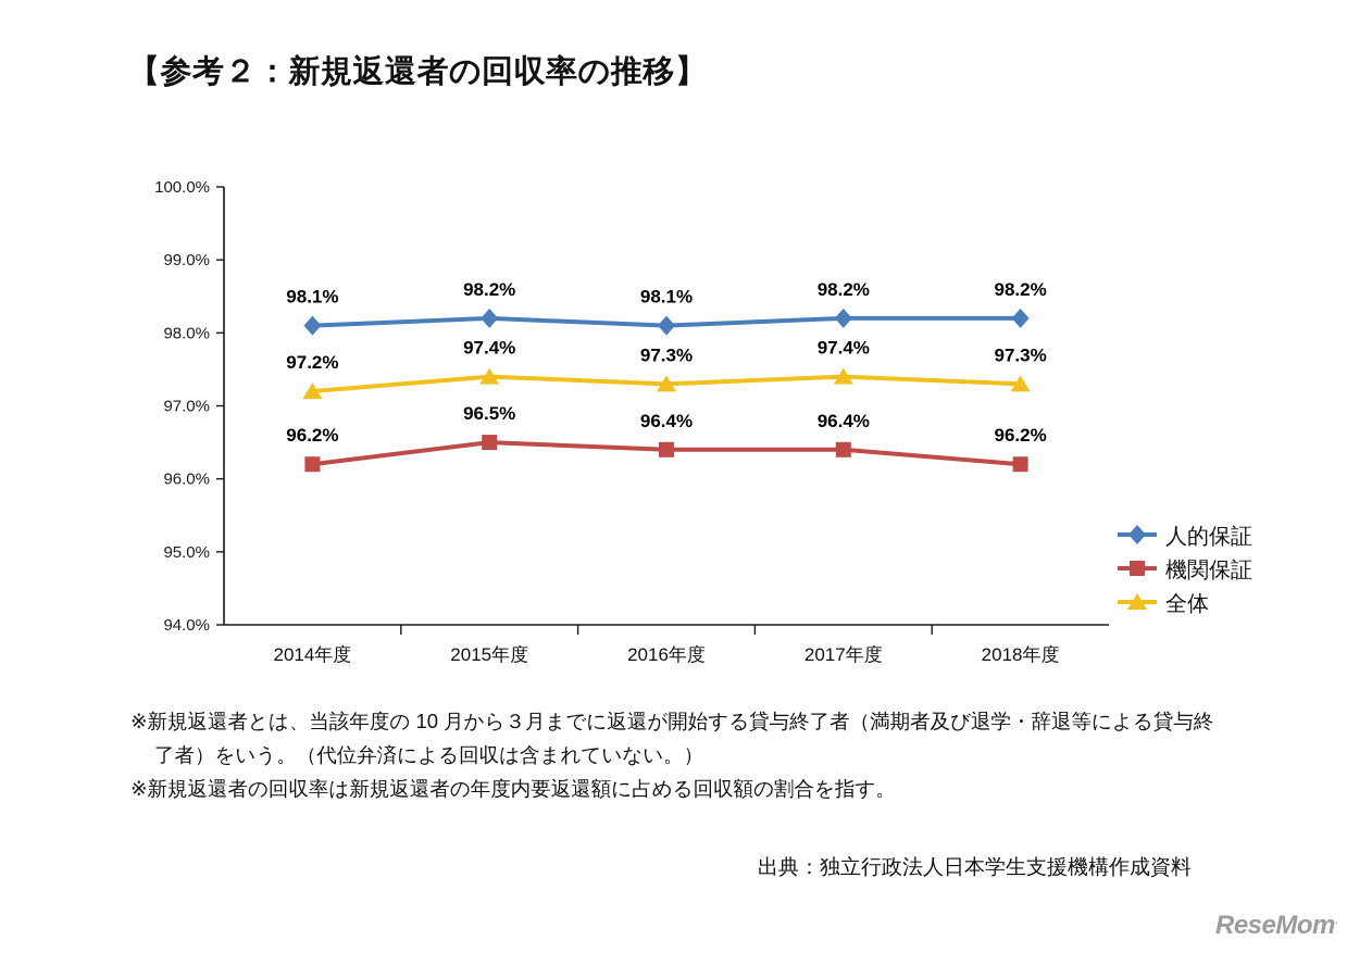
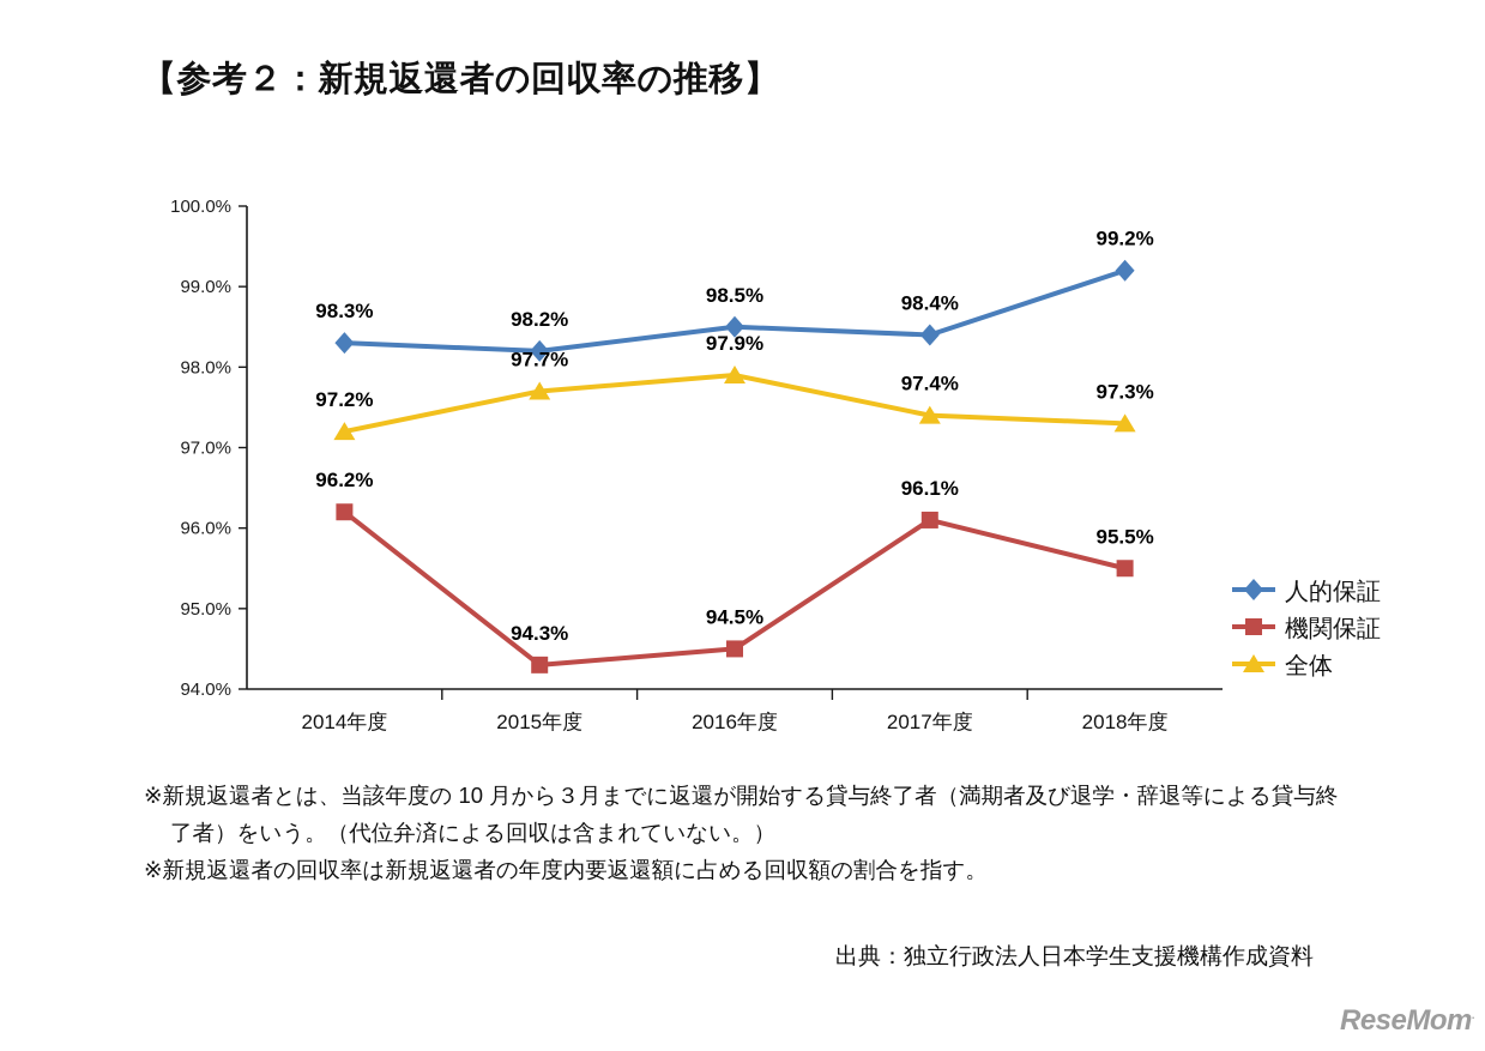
人的保証/2014年度: 98.1% -> 98.3%
機関保証/2015年度: 96.5% -> 94.3%
全体/2015年度: 97.4% -> 97.7%
人的保証/2016年度: 98.1% -> 98.5%
機関保証/2016年度: 96.4% -> 94.5%
全体/2016年度: 97.3% -> 97.9%
人的保証/2017年度: 98.2% -> 98.4%
機関保証/2017年度: 96.4% -> 96.1%
人的保証/2018年度: 98.2% -> 99.2%
機関保証/2018年度: 96.2% -> 95.5%
